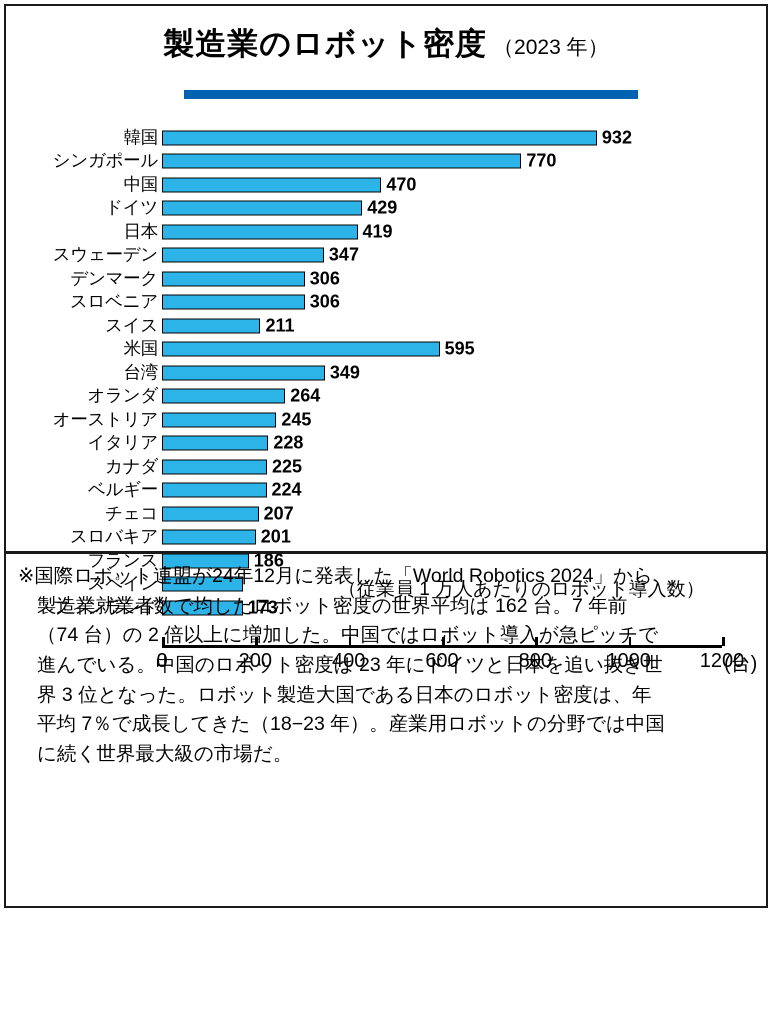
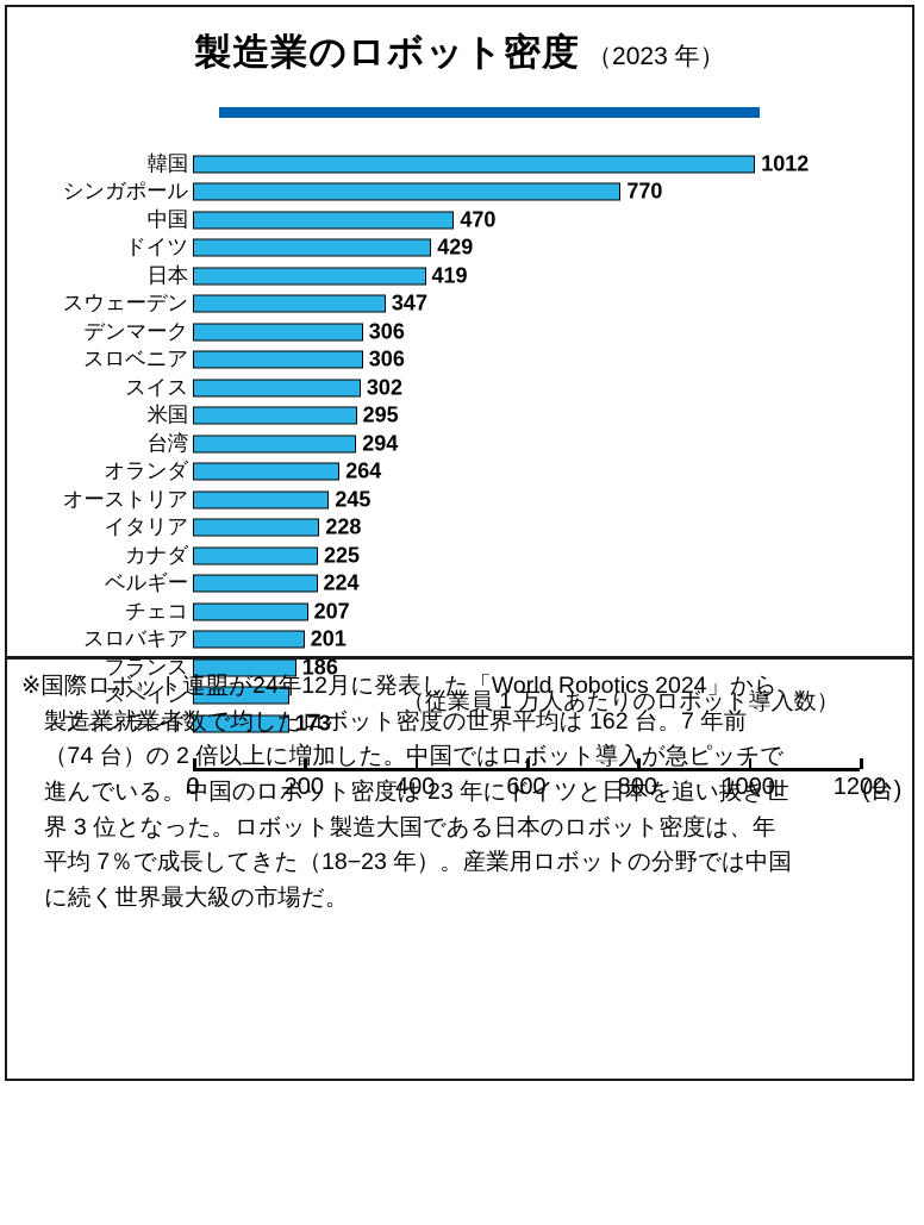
韓国: 932 -> 1012
スイス: 211 -> 302
米国: 595 -> 295
台湾: 349 -> 294
